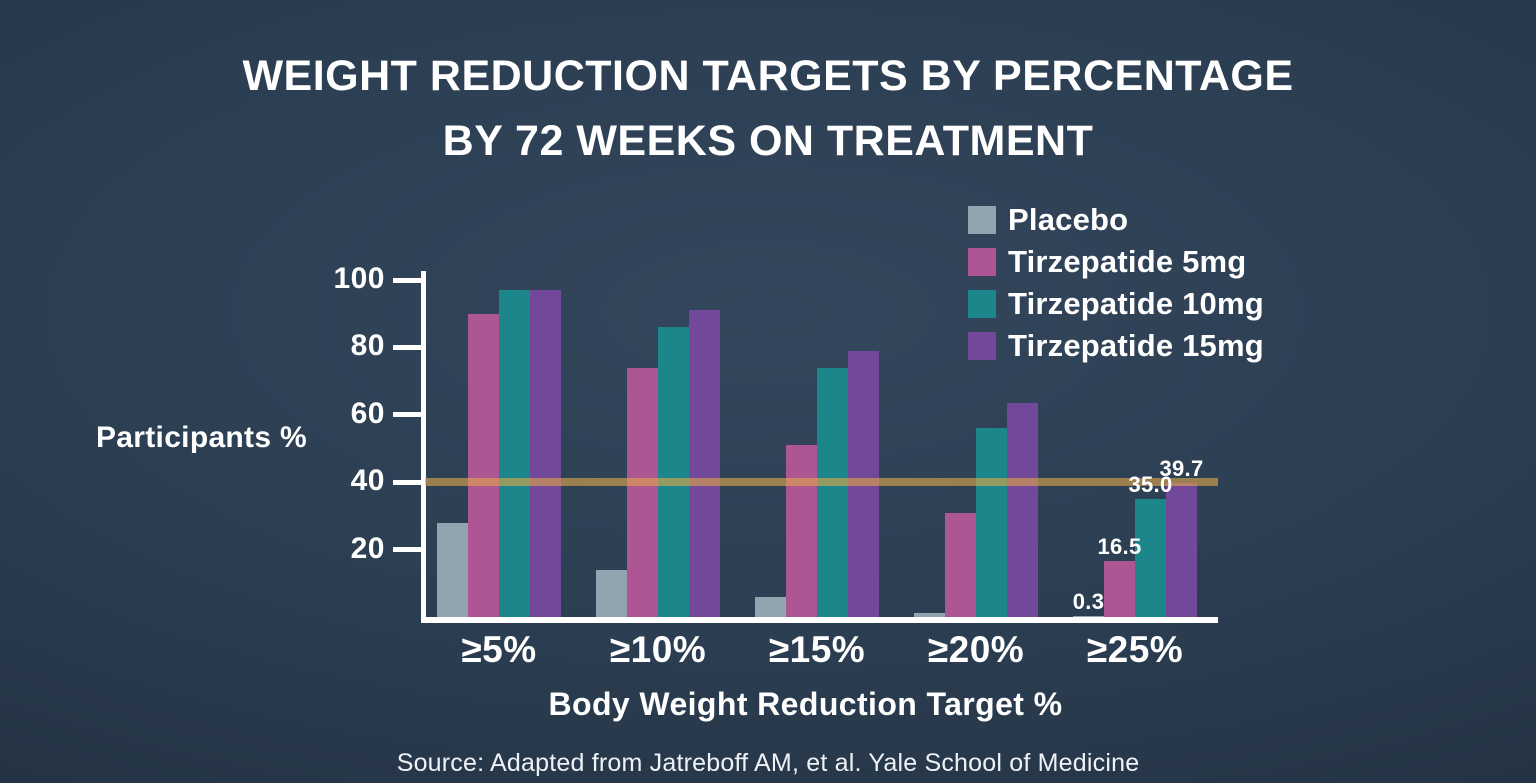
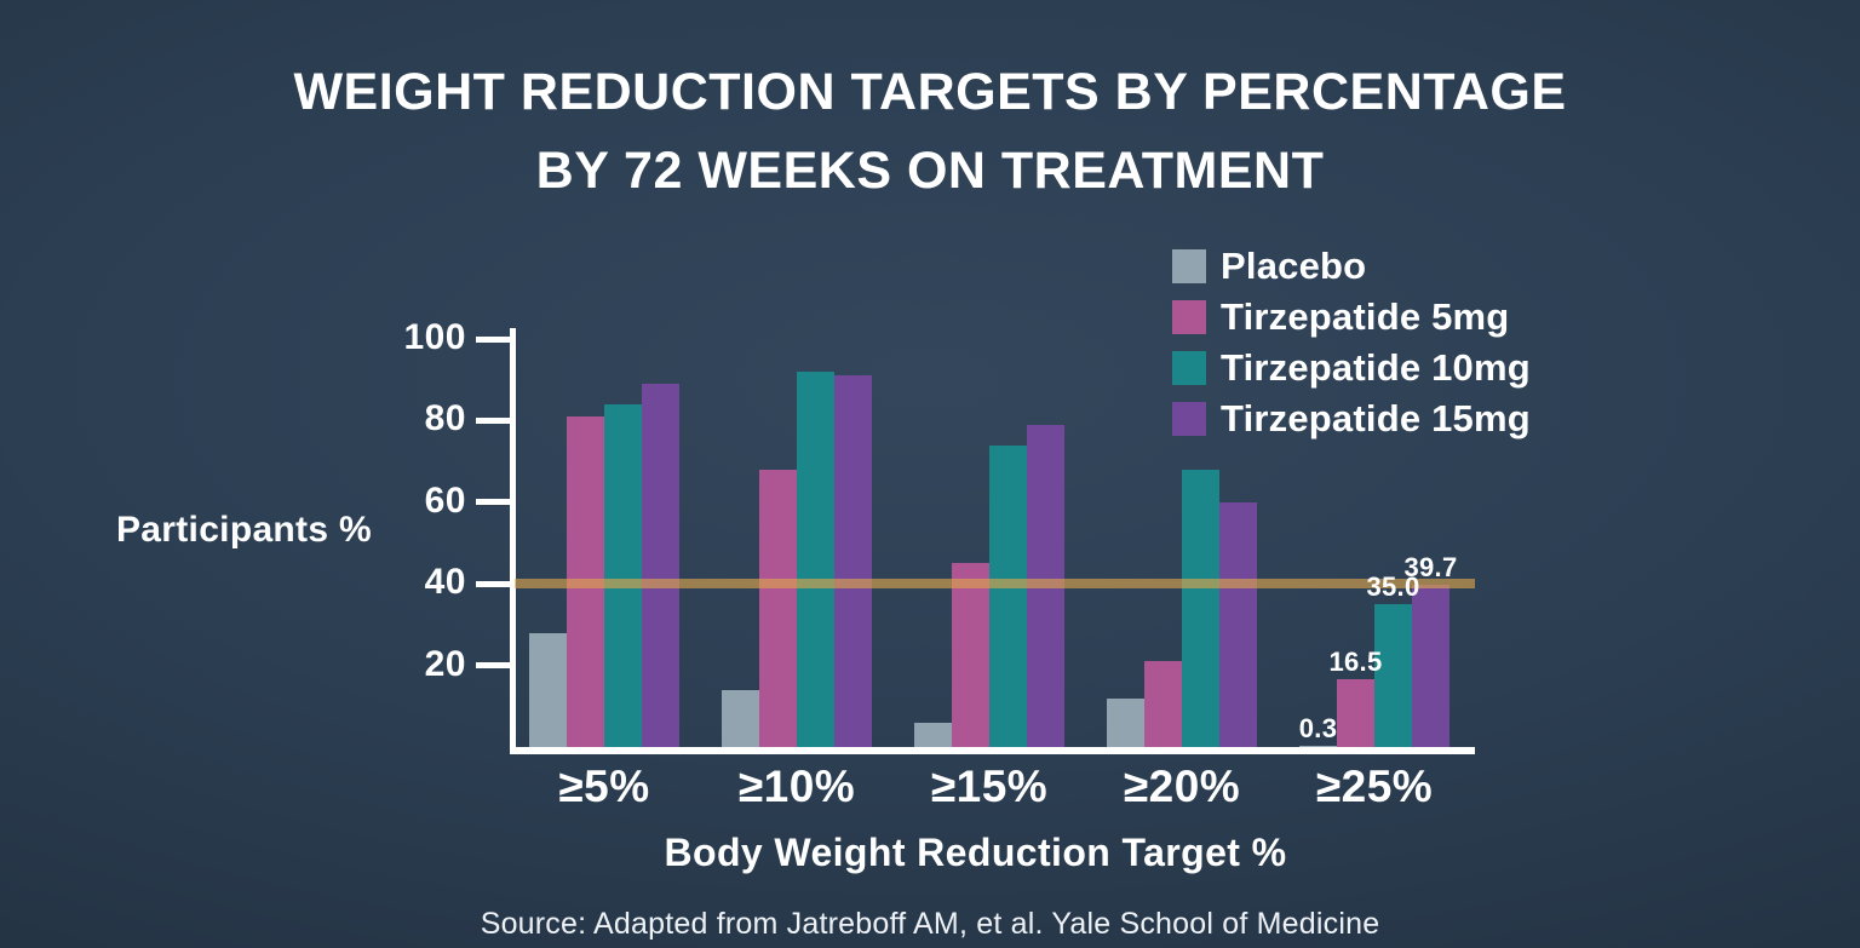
Tirzepatide 5mg/≥5%: 90 -> 81
Tirzepatide 10mg/≥5%: 97 -> 84
Tirzepatide 15mg/≥5%: 97 -> 89
Tirzepatide 5mg/≥10%: 74 -> 68
Tirzepatide 10mg/≥10%: 86 -> 92
Tirzepatide 5mg/≥15%: 51 -> 45
Placebo/≥20%: 1 -> 12
Tirzepatide 5mg/≥20%: 31 -> 21
Tirzepatide 10mg/≥20%: 56 -> 68
Tirzepatide 15mg/≥20%: 64 -> 60
